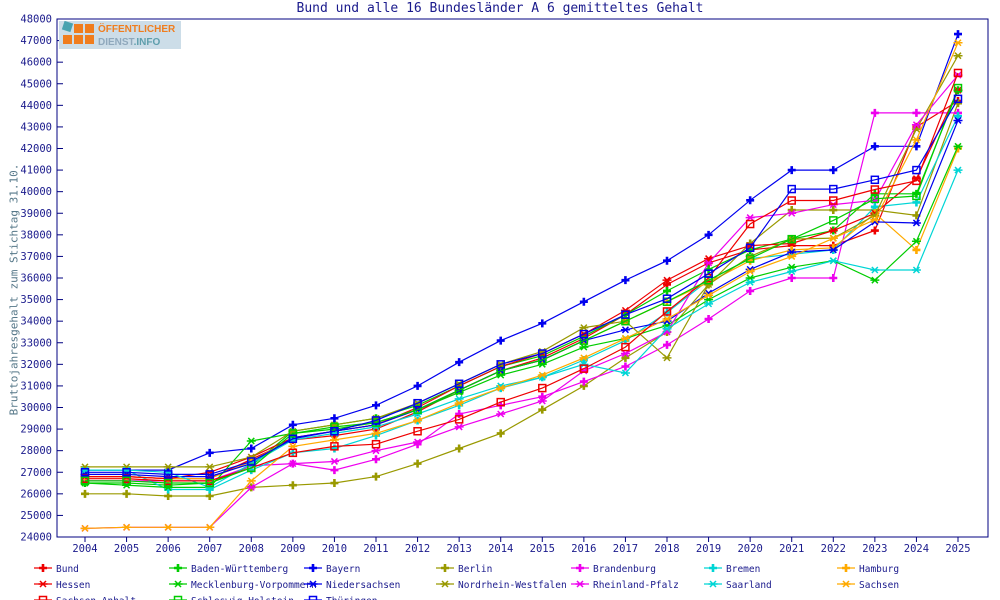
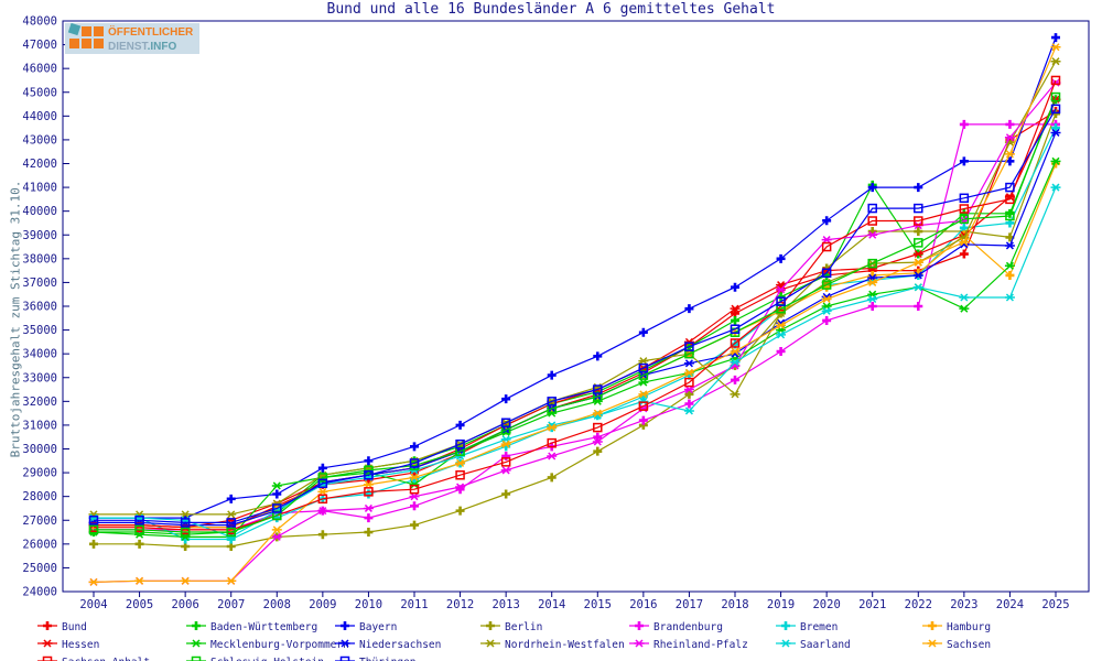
Mecklenburg-Vorpommern/2011: 29300 -> 28500
Baden-Württemberg/2021: 37800 -> 41100
